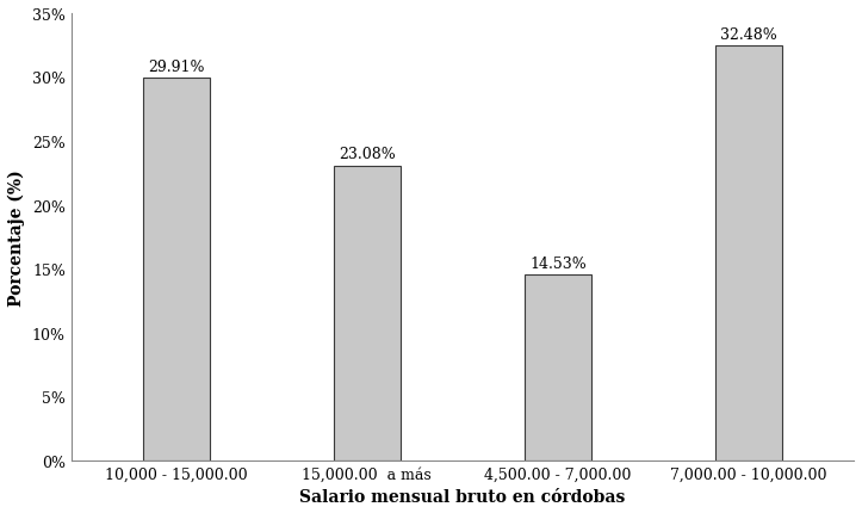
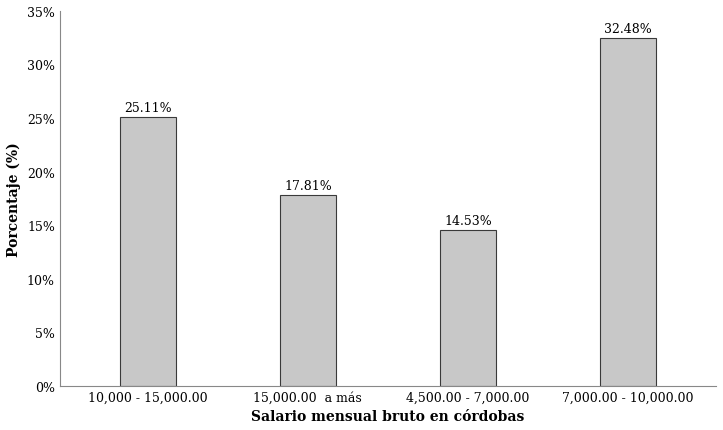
10,000 - 15,000.00: 29.91% -> 25.11%
15,000.00 a más: 23.08% -> 17.81%
